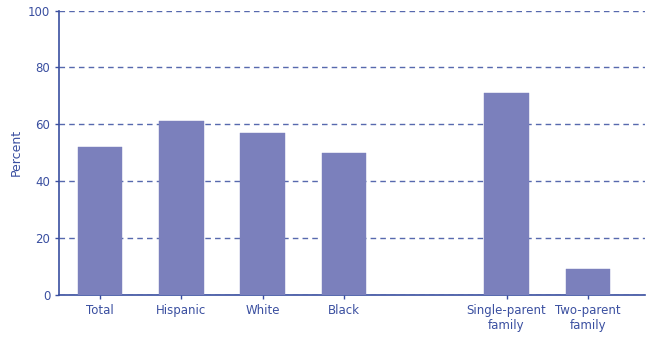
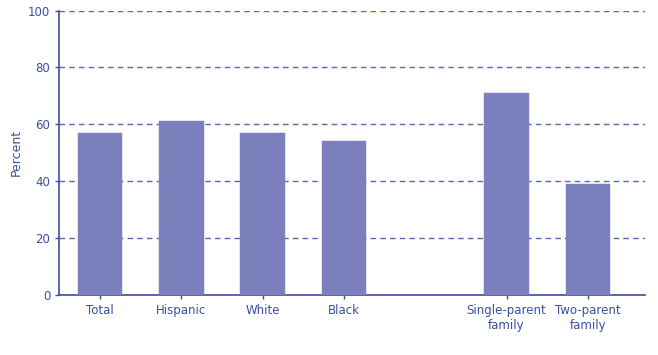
Total: 52 -> 57
Black: 50 -> 54
Two-parent family: 9 -> 39
